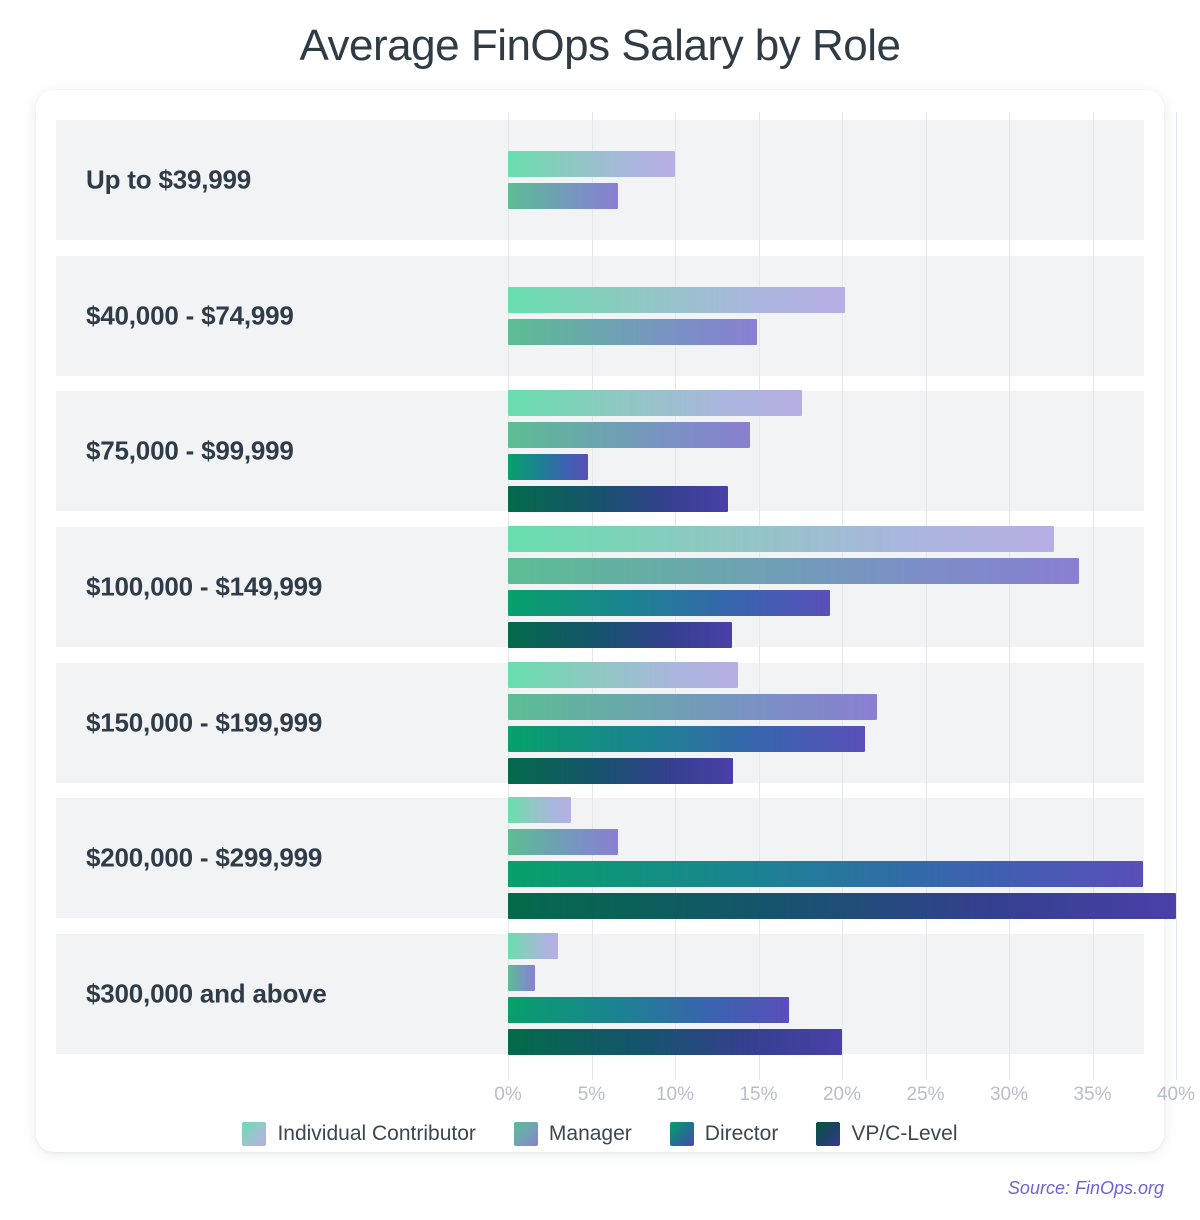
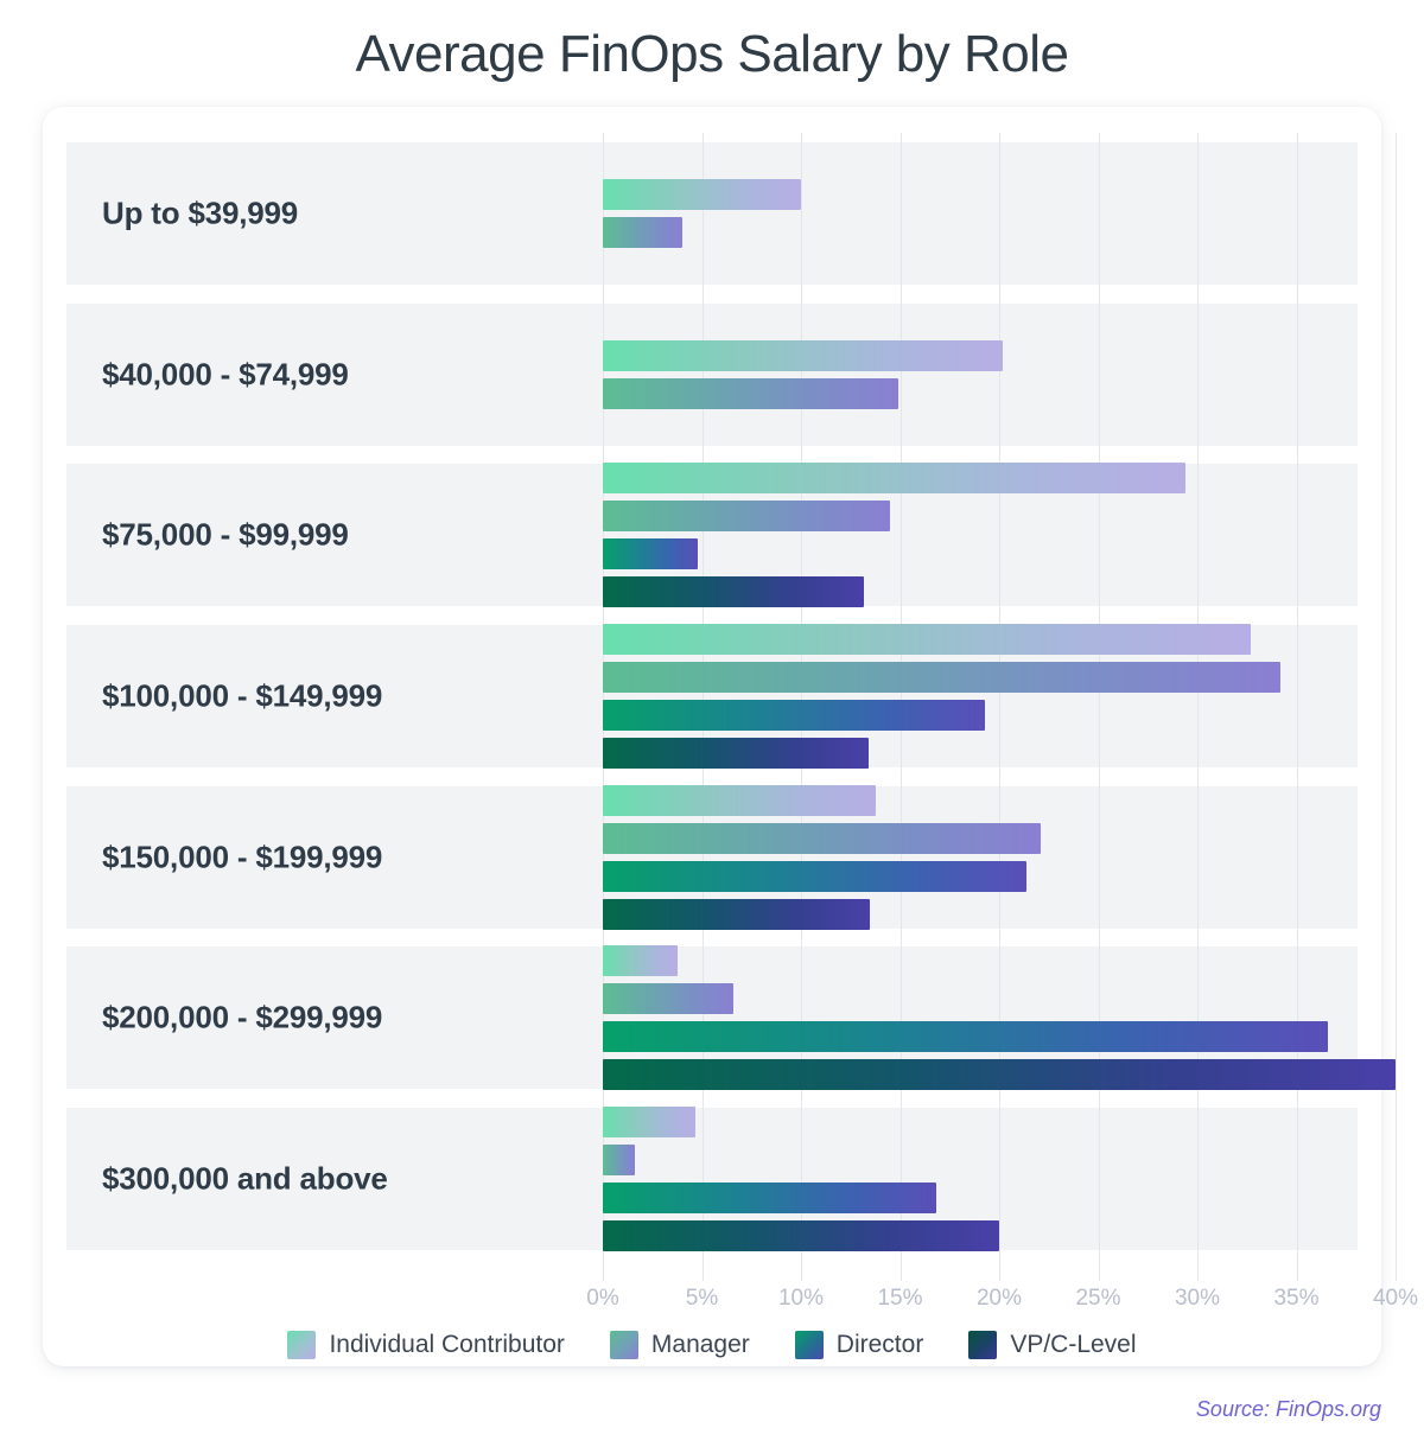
Manager/Up to $39,999: 6.6% -> 4.0%
Individual Contributor/$75,000 - $99,999: 17.6% -> 29.4%
Director/$200,000 - $299,999: 38.0% -> 36.6%
Individual Contributor/$300,000 and above: 3.0% -> 4.7%
